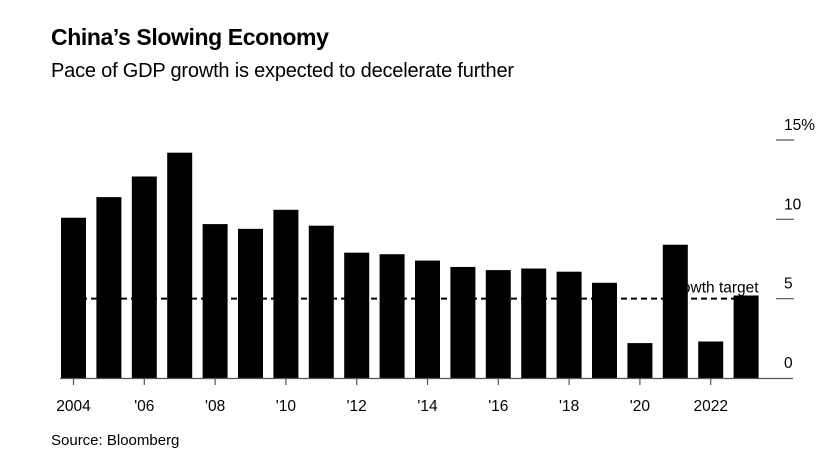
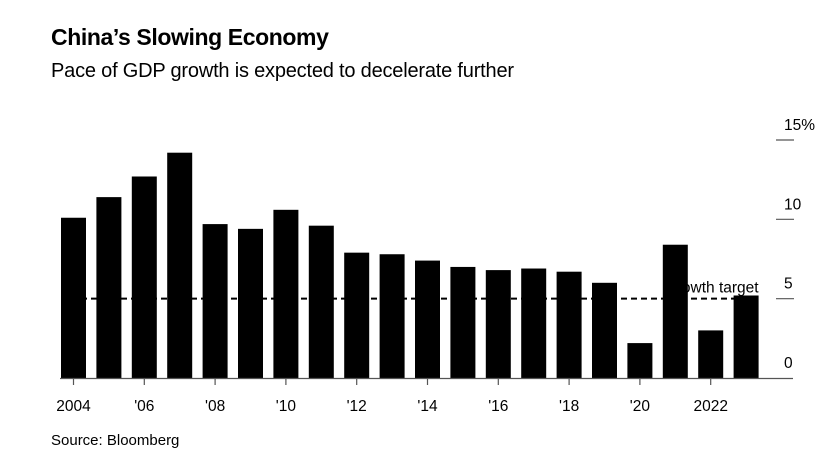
2022: 2.3% -> 3.0%
